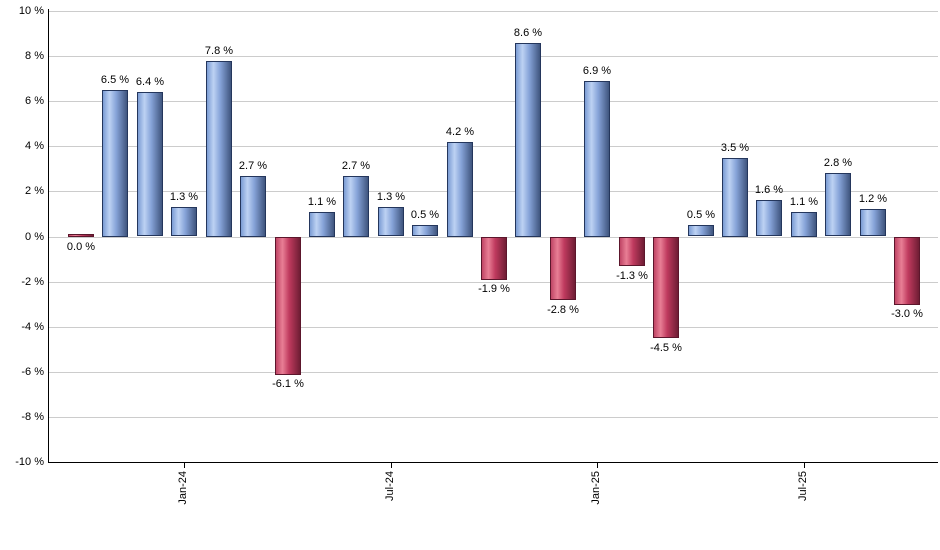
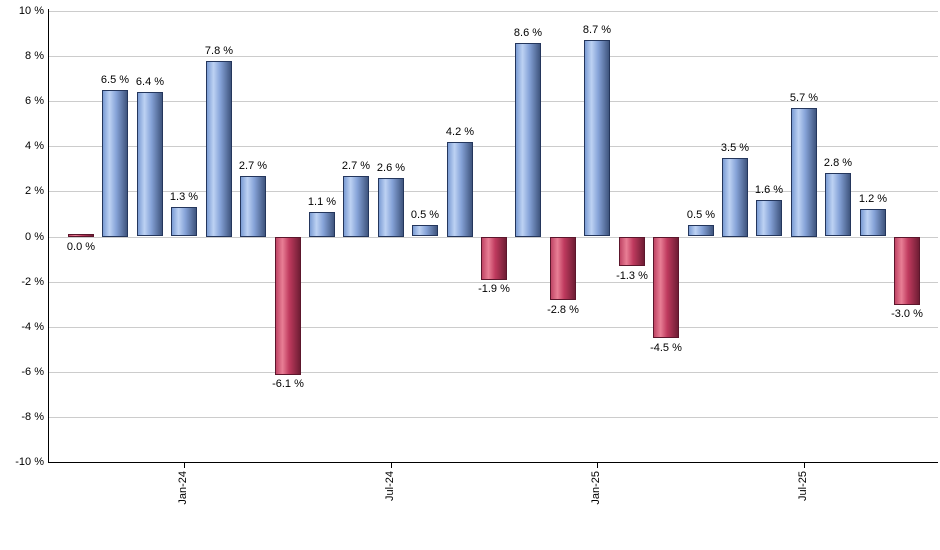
Jul-24: 1.3 -> 2.6
Jan-25: 6.9 -> 8.7
Jul-25: 1.1 -> 5.7
